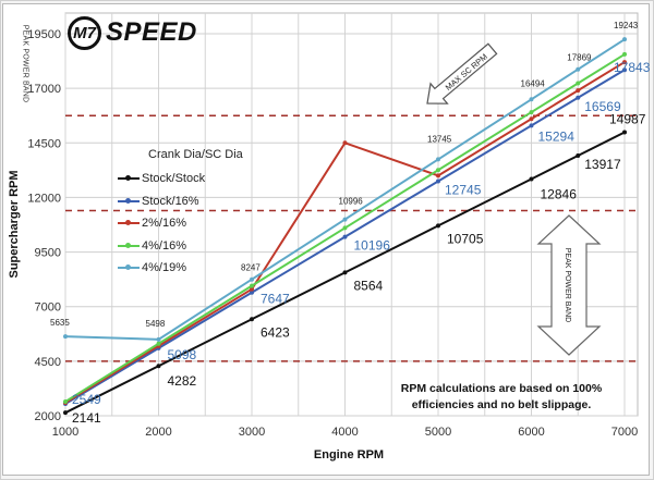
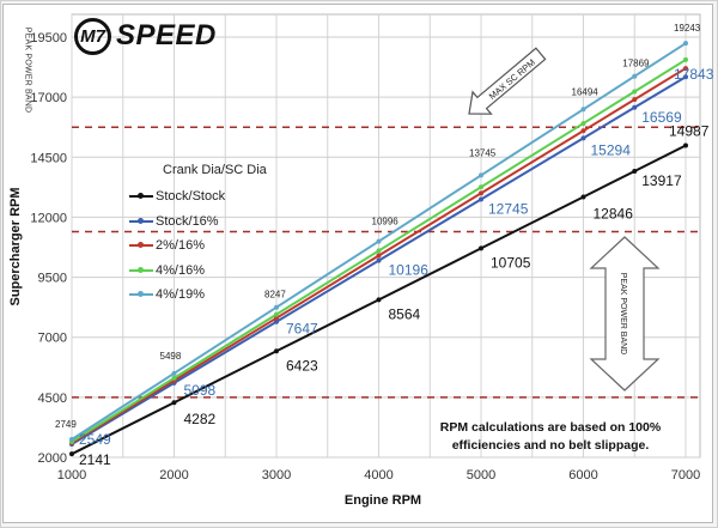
4%/19%/1000: 5635 -> 2749
2%/16%/4000: 14500 -> 10400
